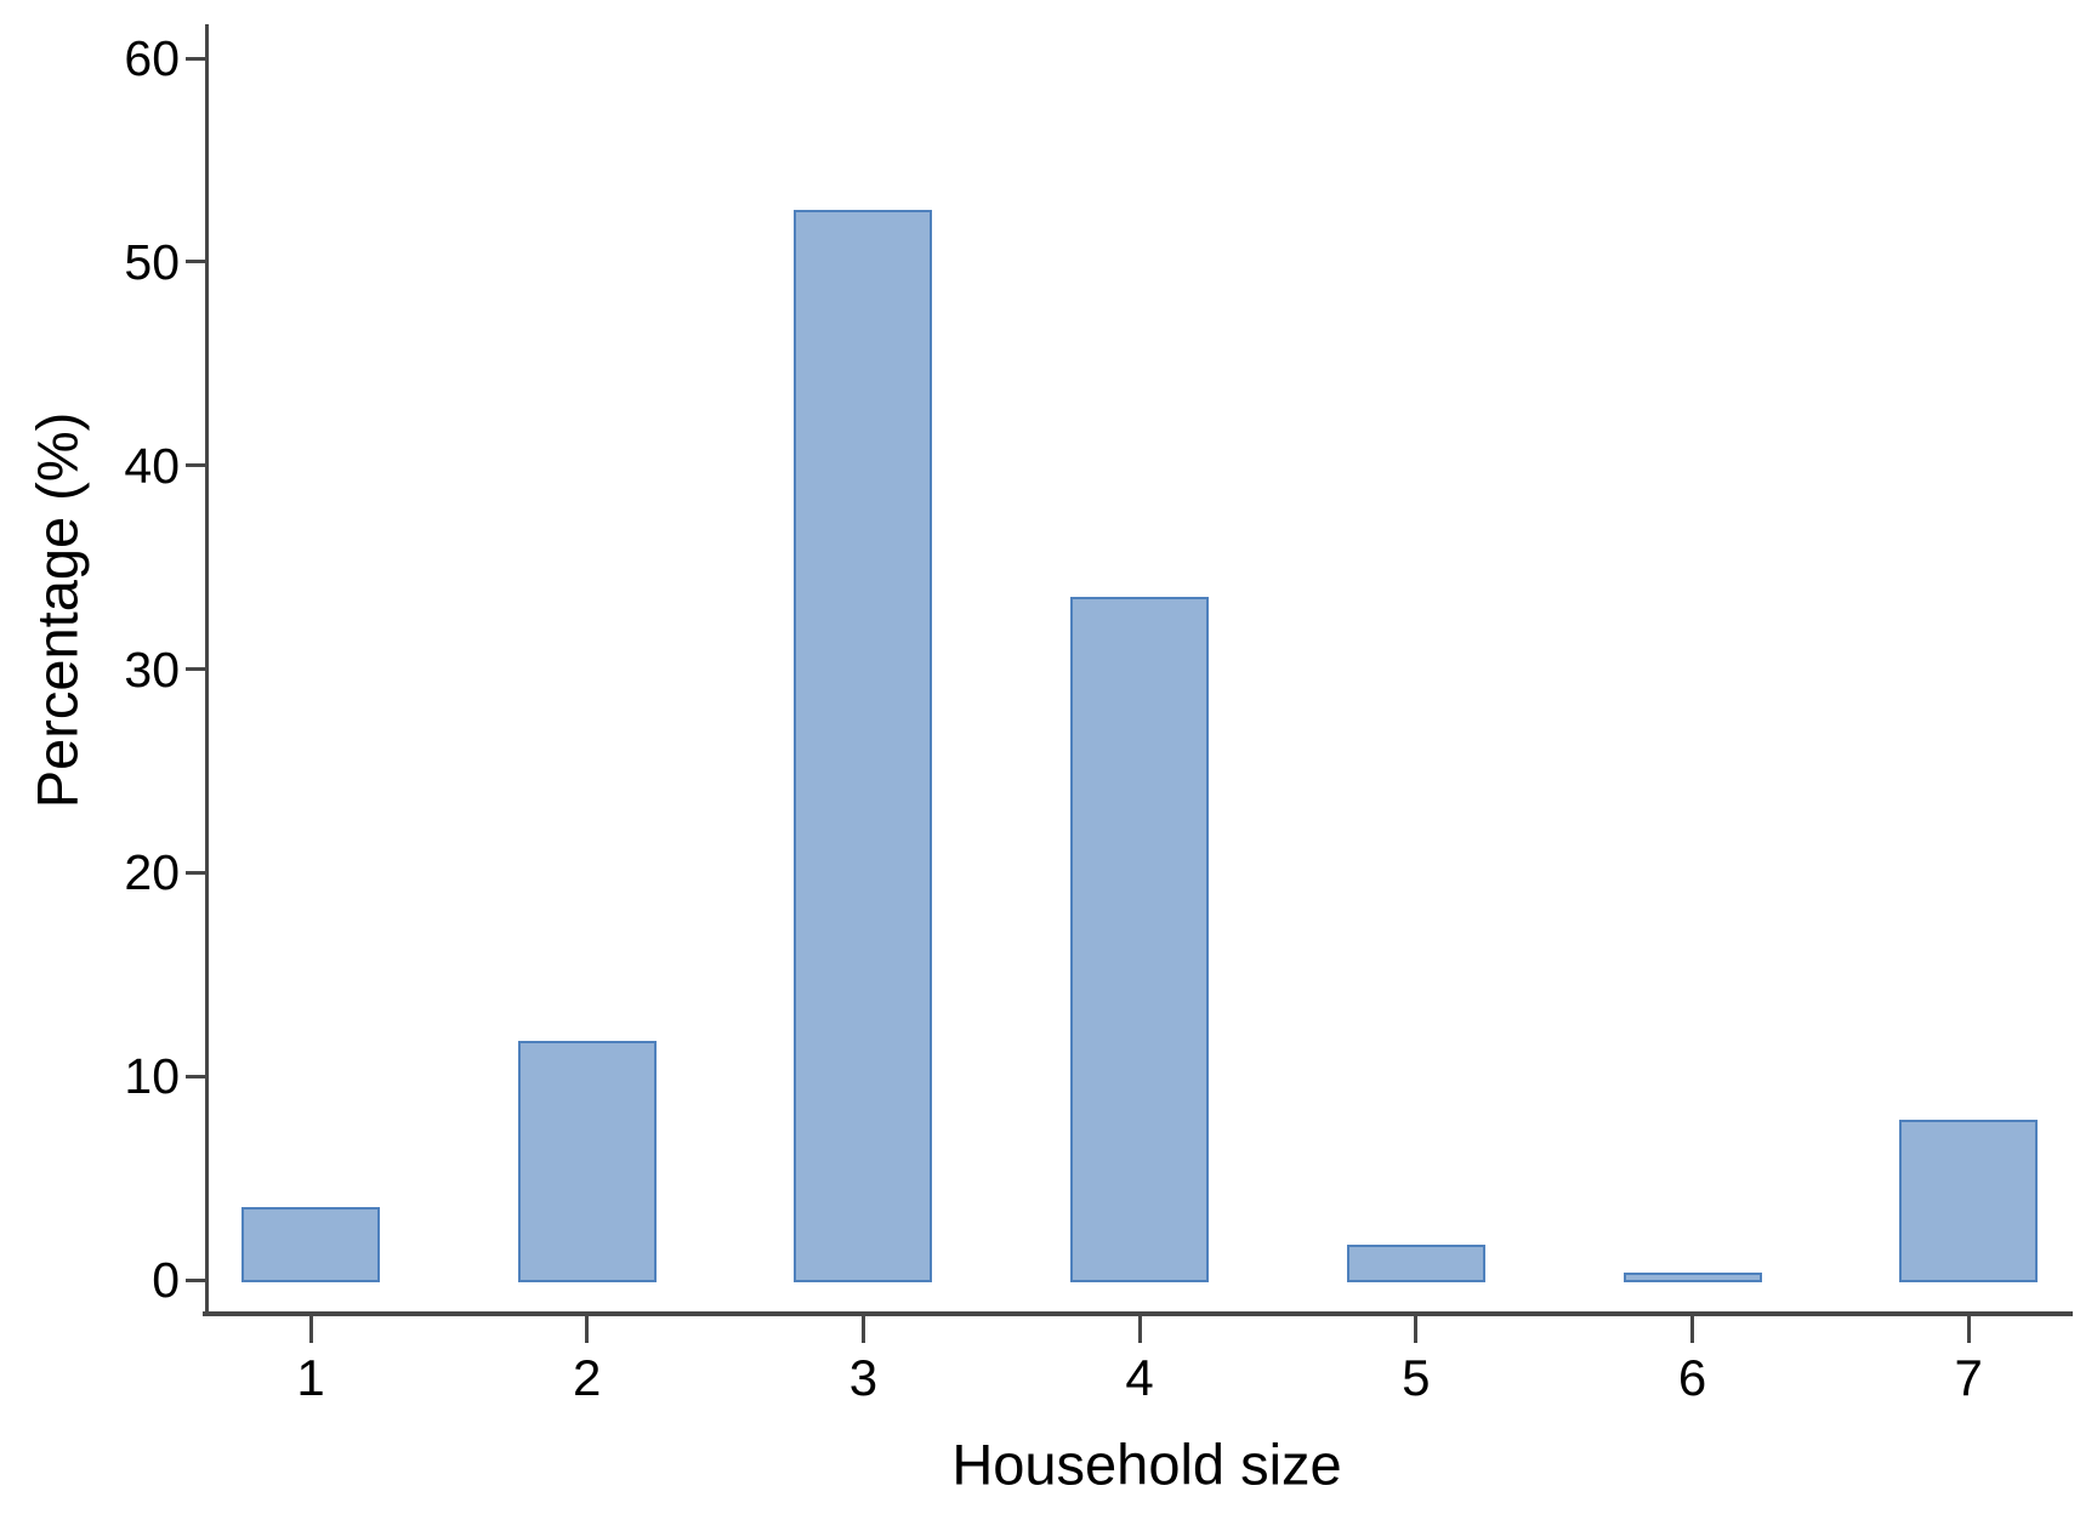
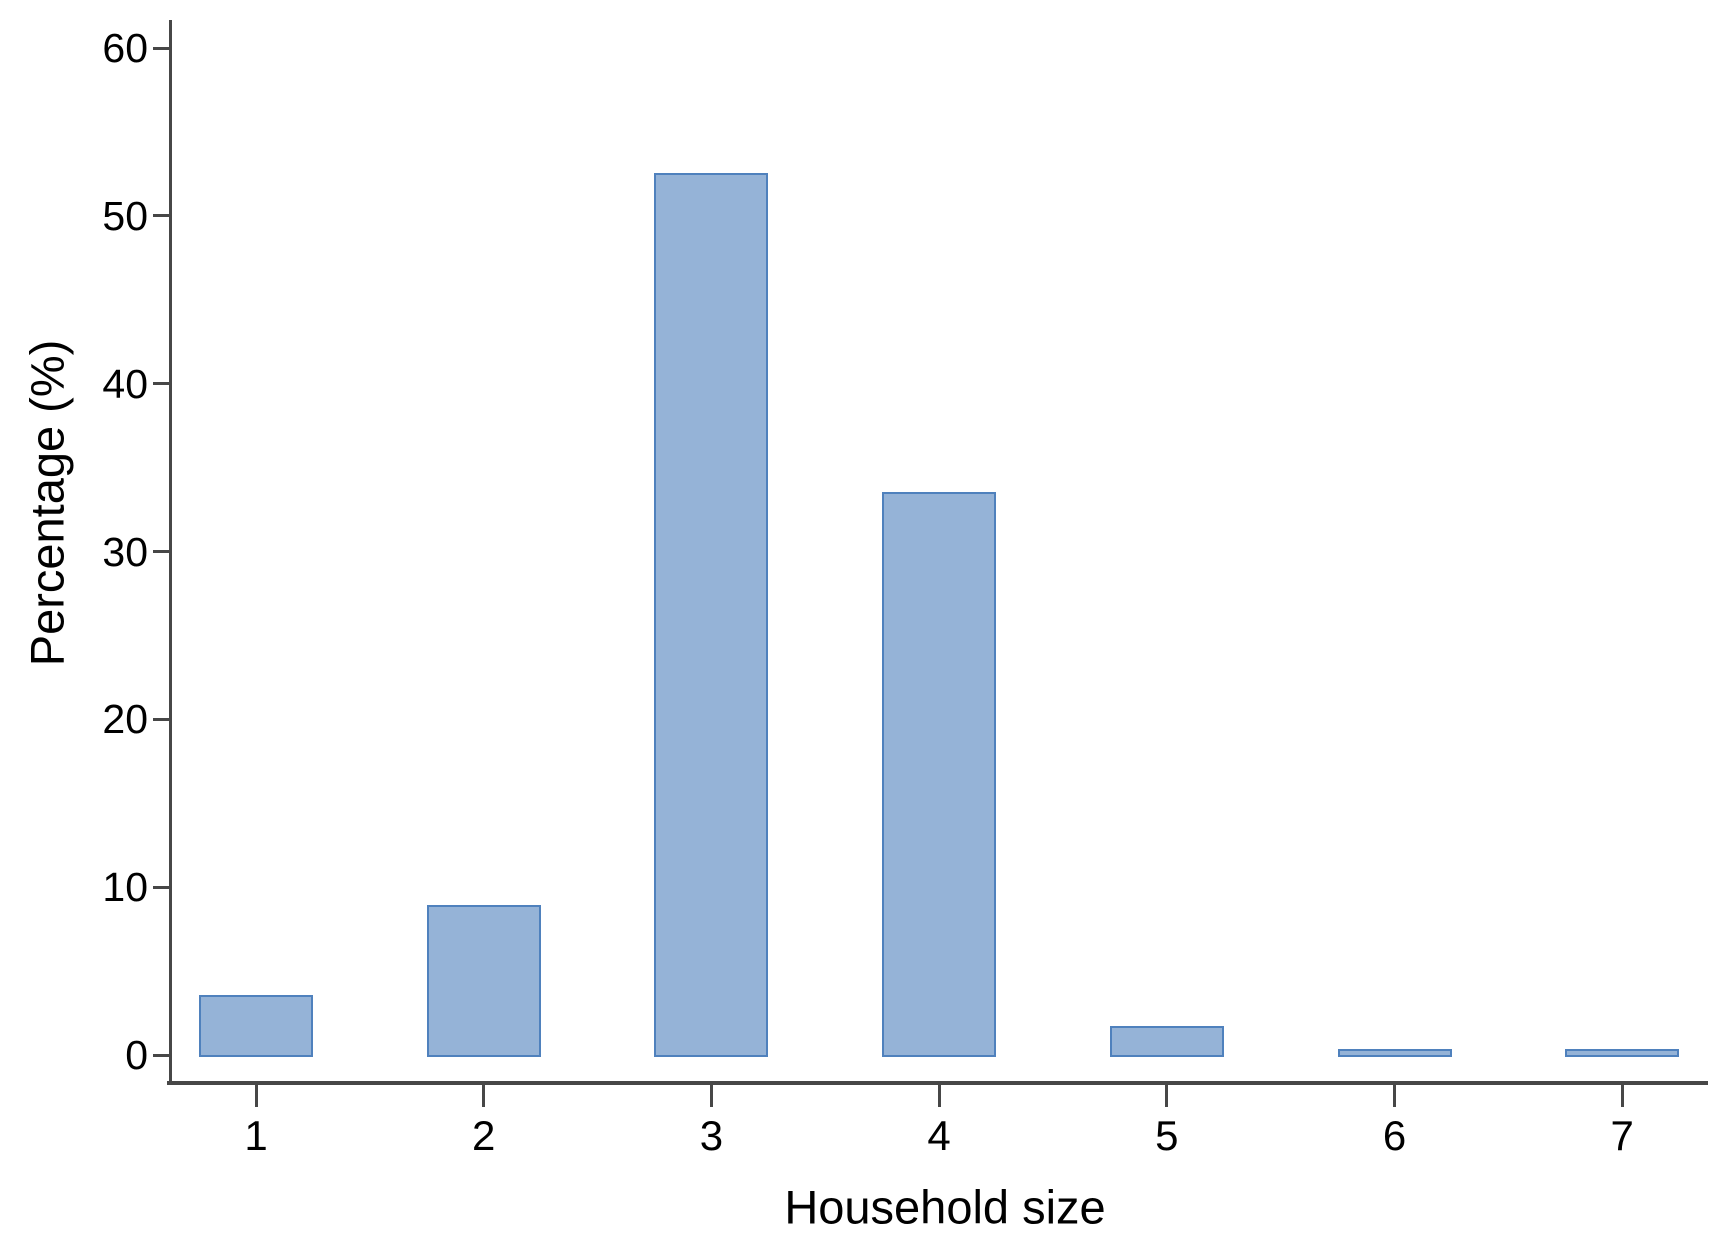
2: 11.6 -> 8.8
7: 7.7 -> 0.2
